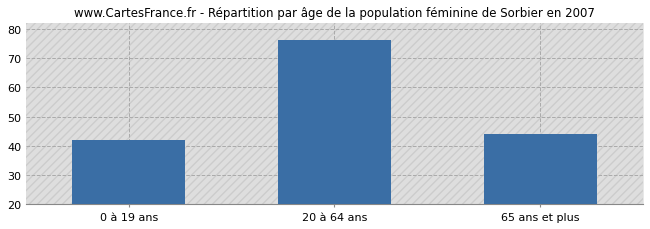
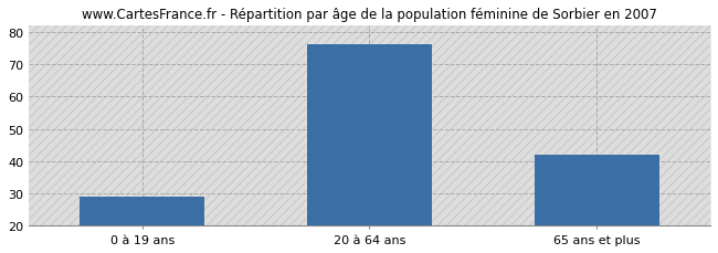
0 à 19 ans: 42 -> 29
65 ans et plus: 44 -> 42
